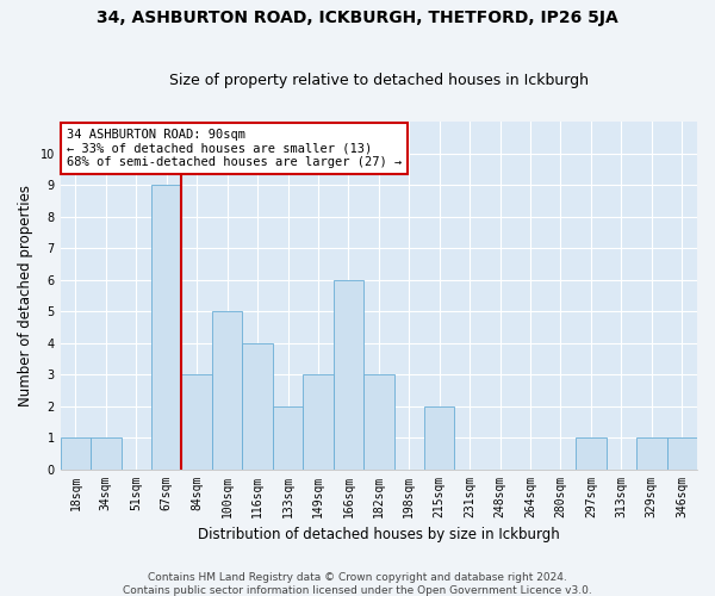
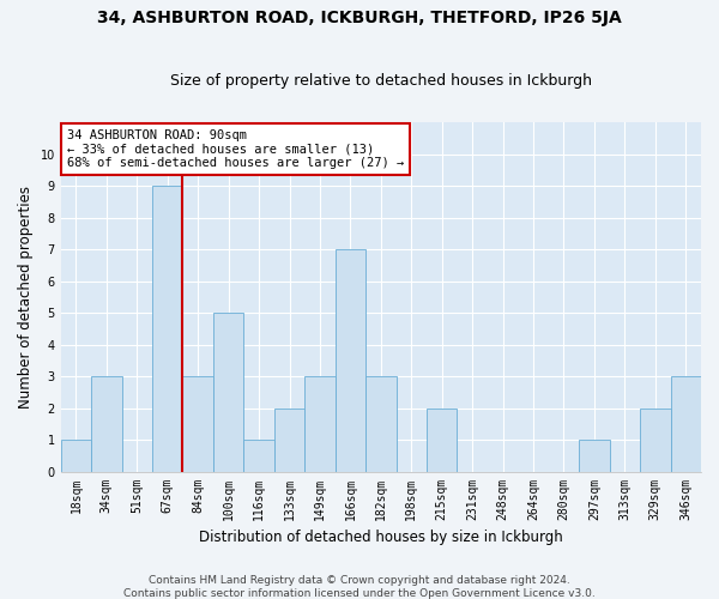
34sqm: 1 -> 3
116sqm: 4 -> 1
166sqm: 6 -> 7
329sqm: 1 -> 2
346sqm: 1 -> 3
